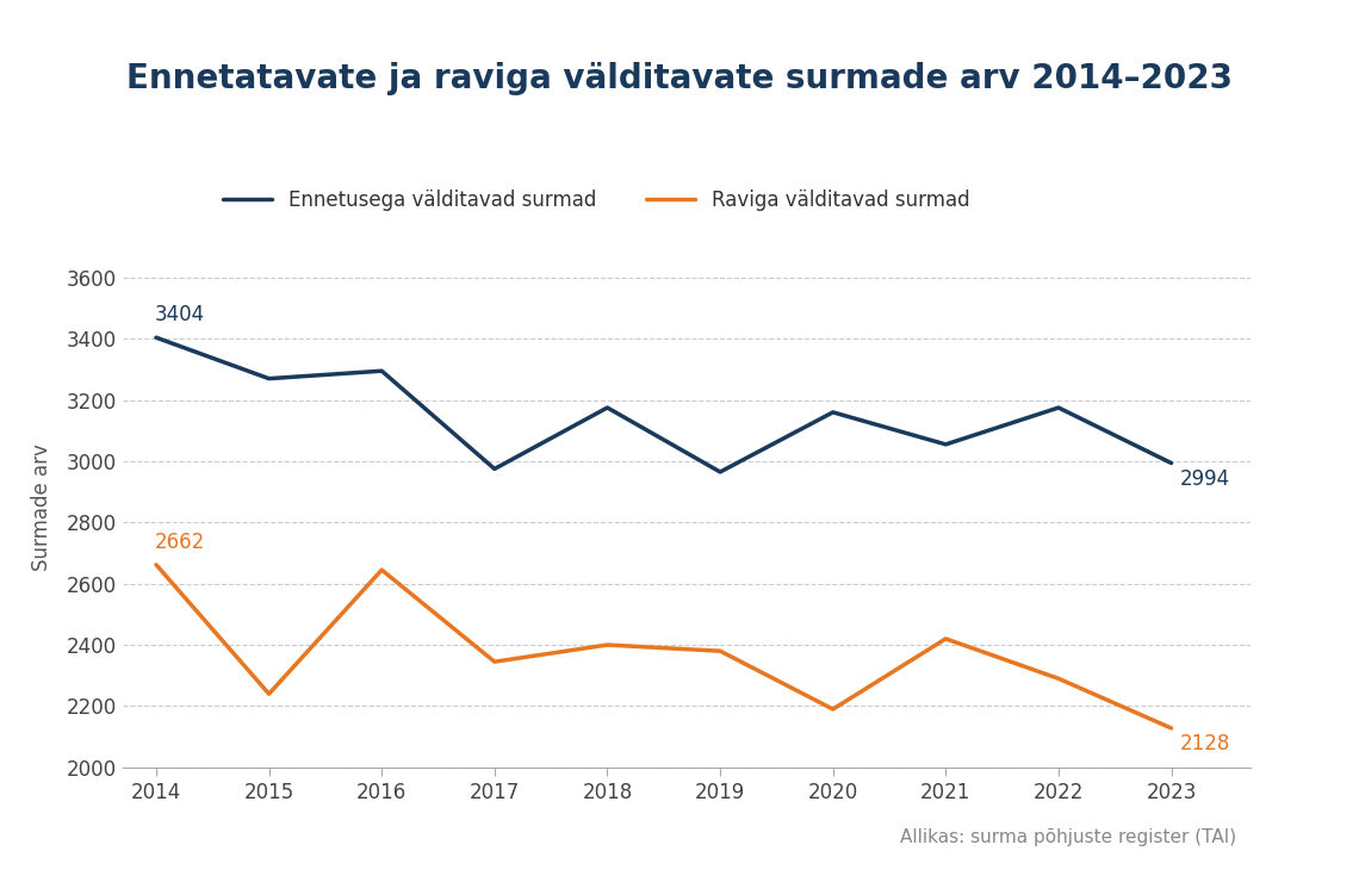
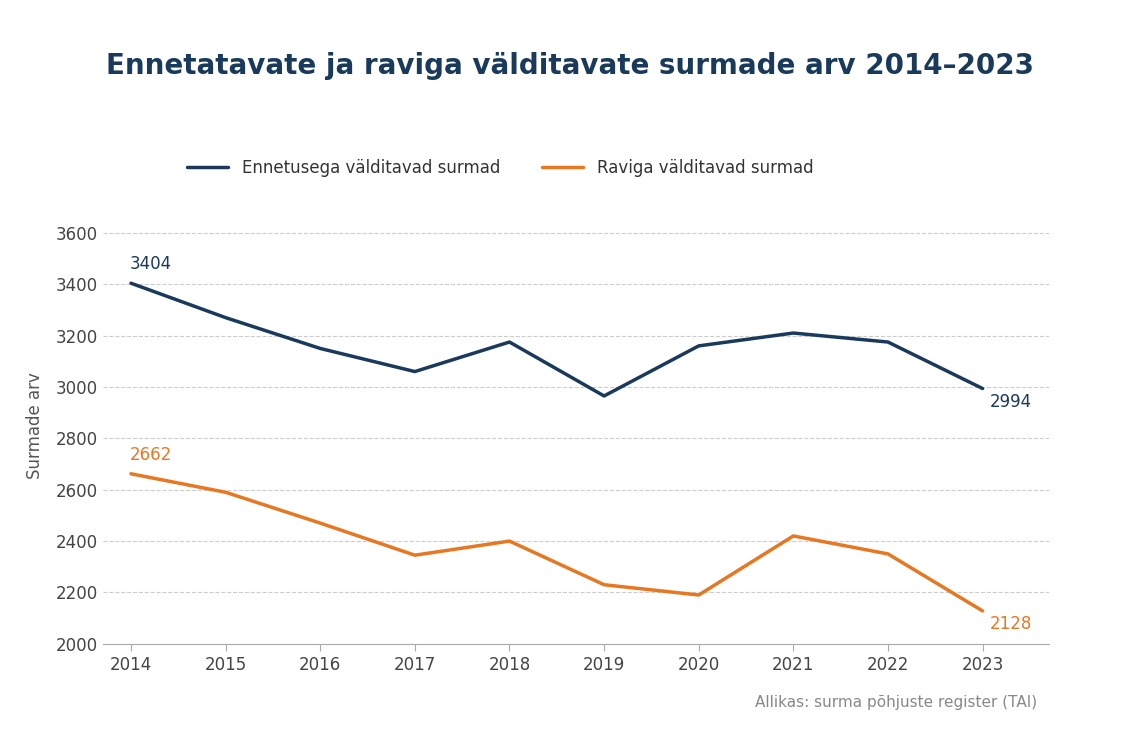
Raviga välditavad surmad/2015: 2240 -> 2590
Ennetusega välditavad surmad/2016: 3295 -> 3150
Raviga välditavad surmad/2016: 2645 -> 2470
Ennetusega välditavad surmad/2017: 2975 -> 3060
Raviga välditavad surmad/2019: 2380 -> 2230
Ennetusega välditavad surmad/2021: 3055 -> 3210
Raviga välditavad surmad/2022: 2290 -> 2350
